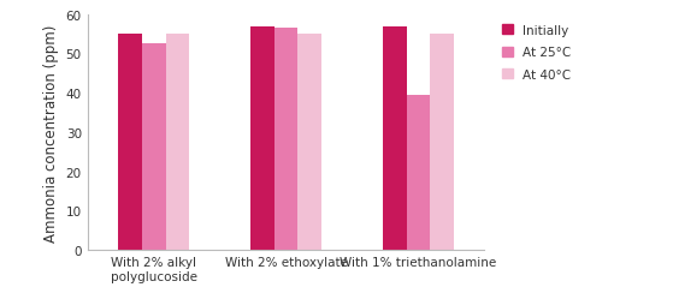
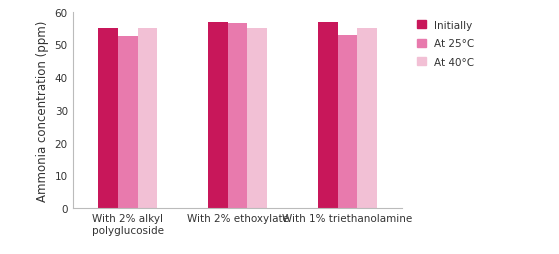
At 25°C/With 1% triethanolamine: 39.5 -> 53.0
